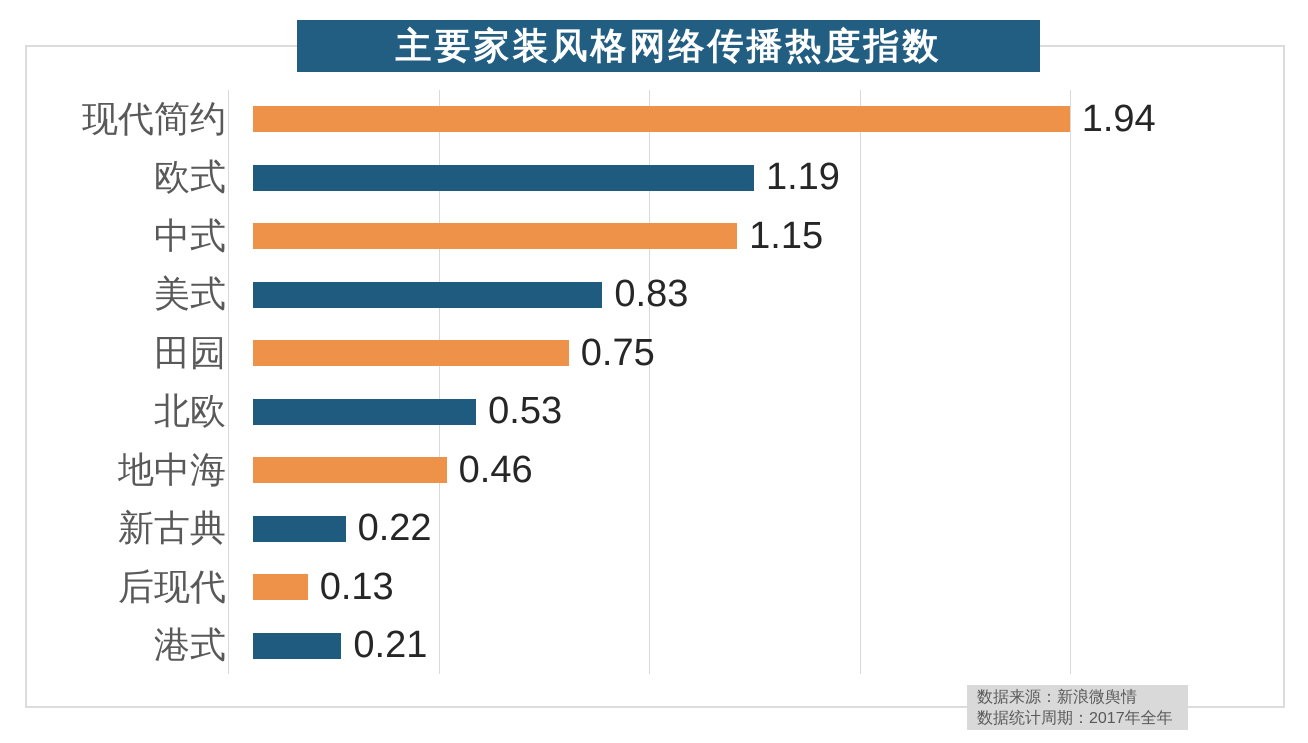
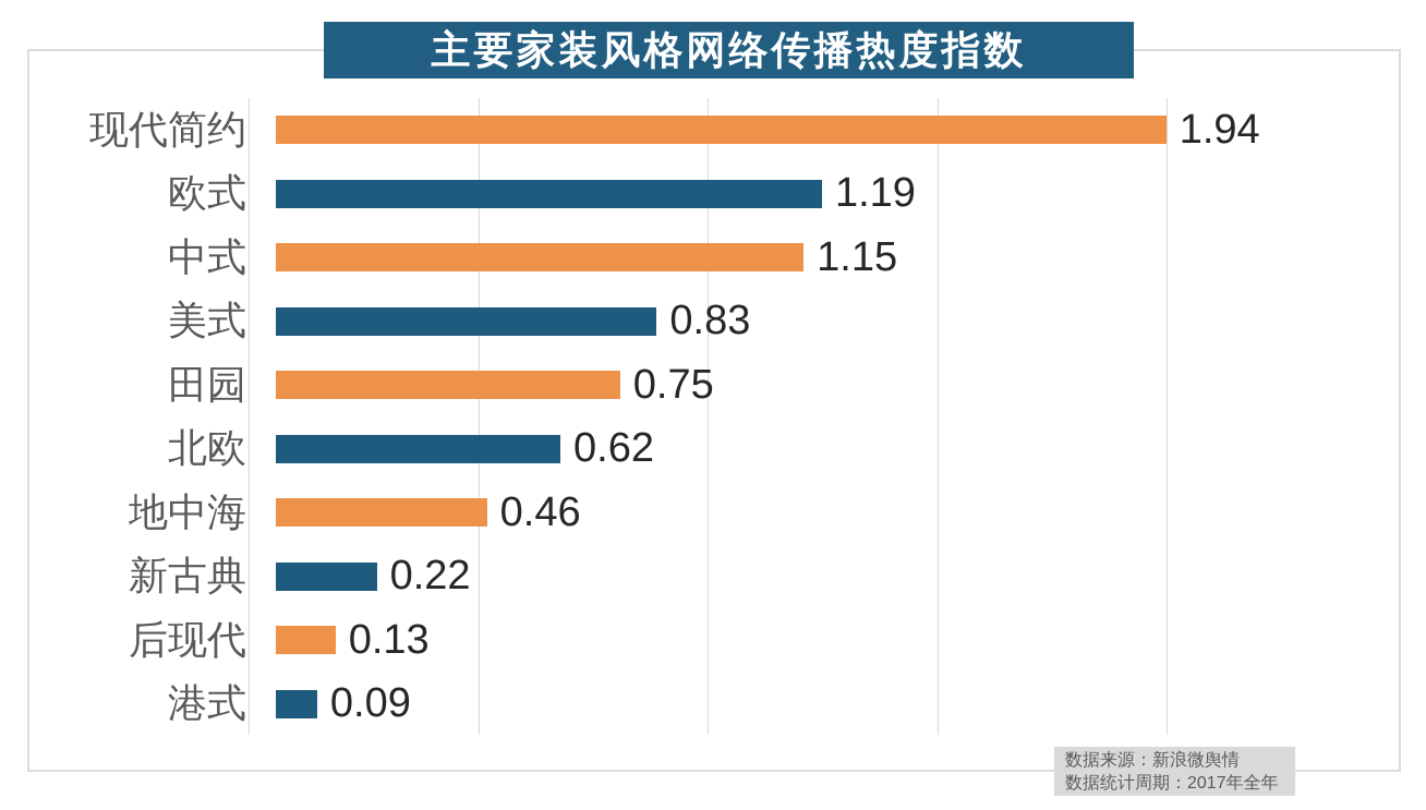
北欧: 0.53 -> 0.62
港式: 0.21 -> 0.09
